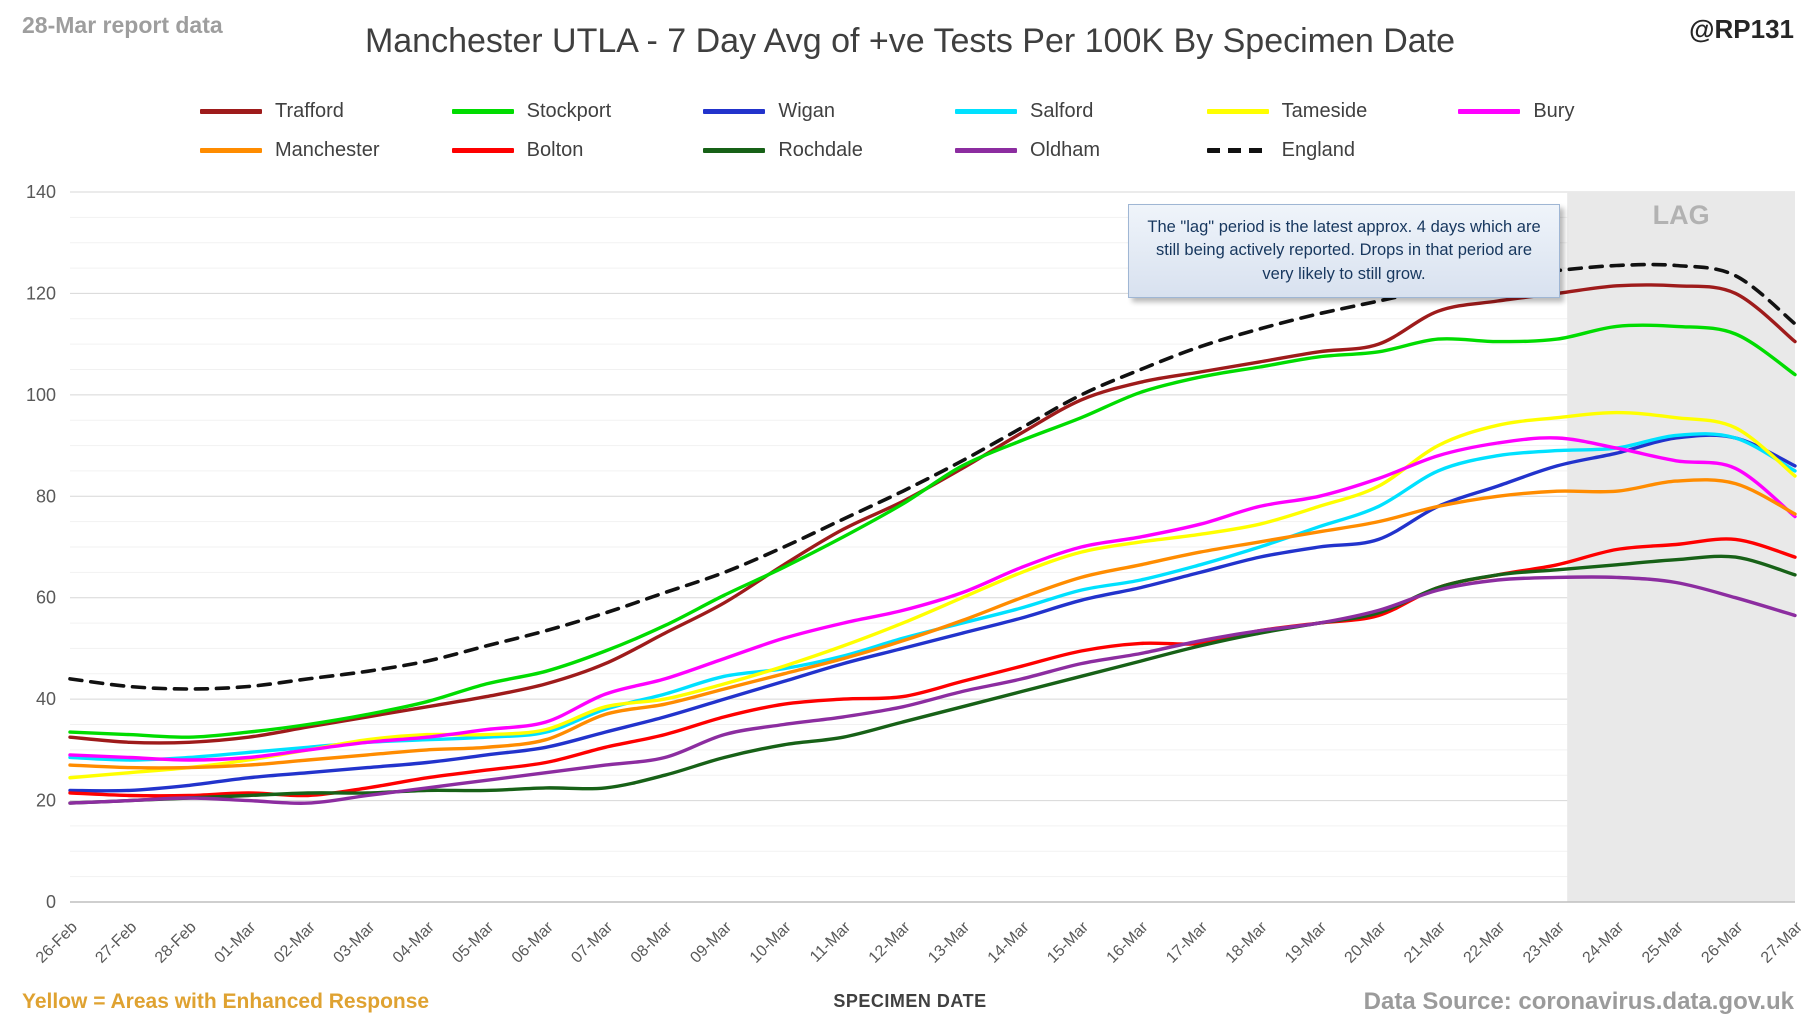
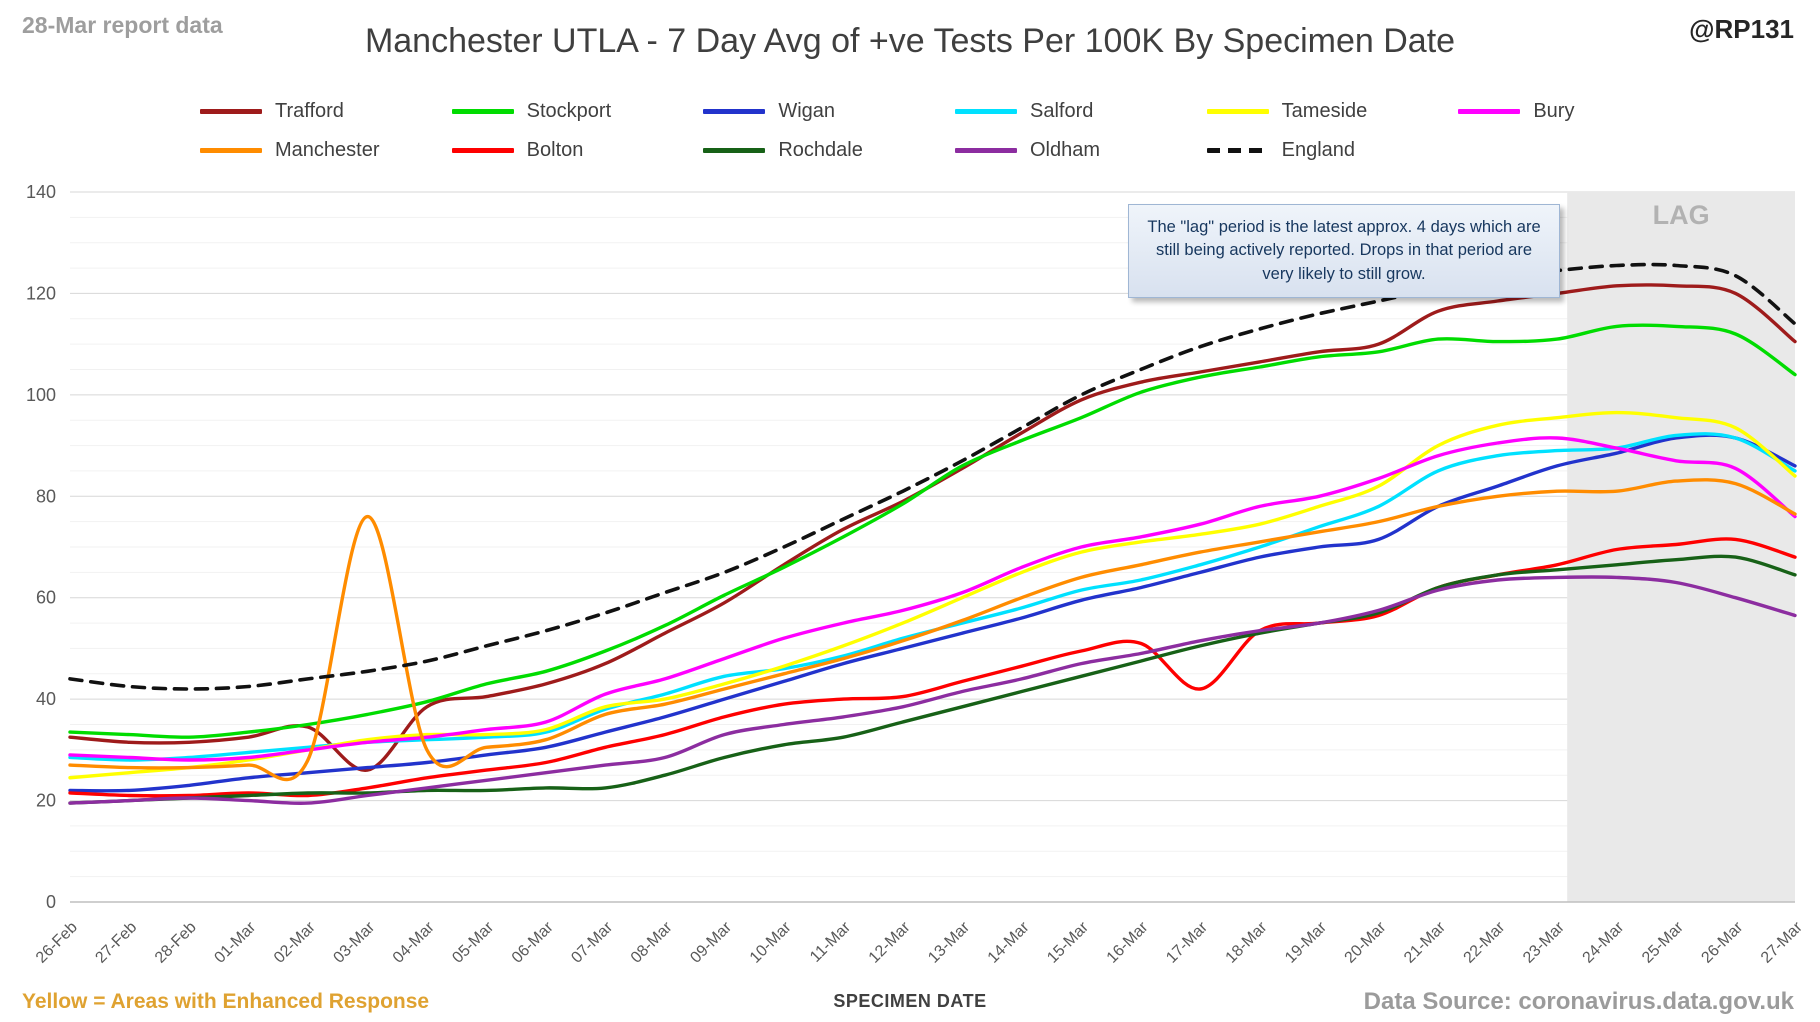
Trafford/03-Mar: 36 -> 26
Manchester/03-Mar: 29 -> 76
Bolton/17-Mar: 51 -> 42
